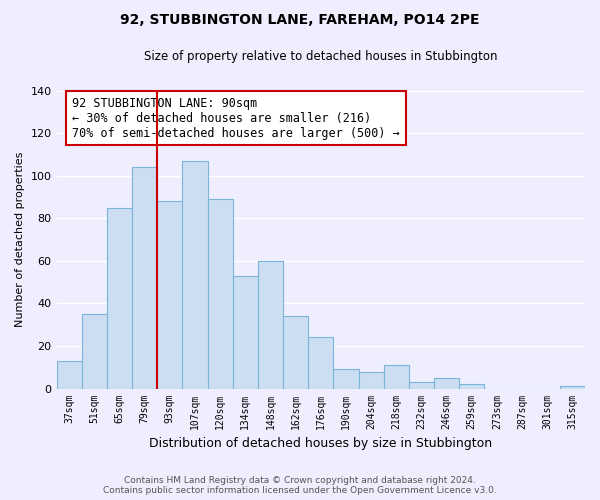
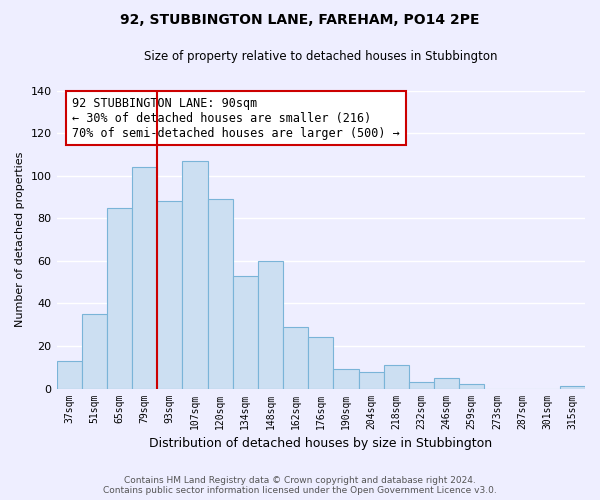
162sqm: 34 -> 29
